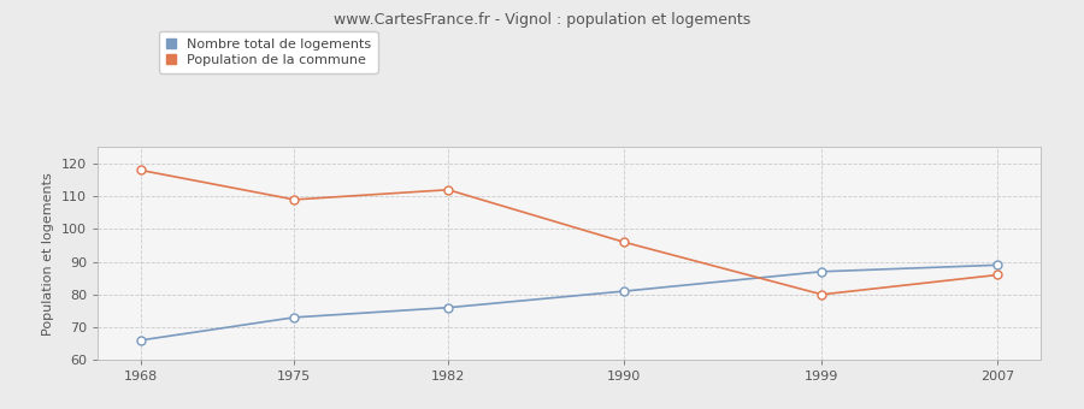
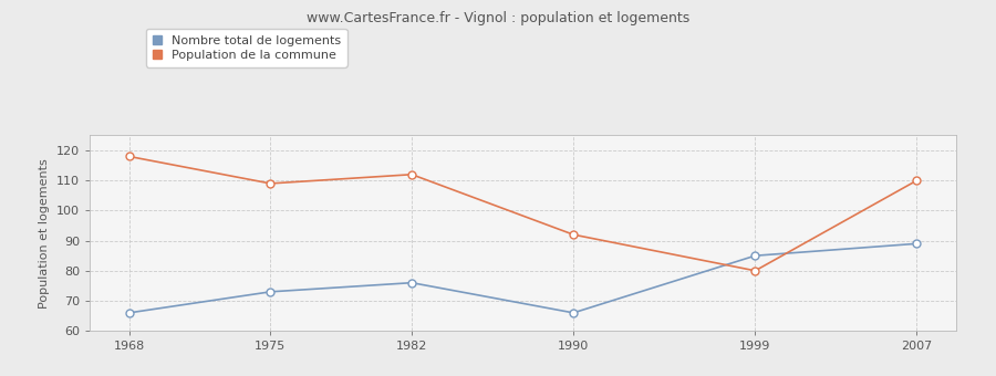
Nombre total de logements/1990: 81 -> 66
Population de la commune/1990: 96 -> 92
Nombre total de logements/1999: 87 -> 85
Population de la commune/2007: 86 -> 110
